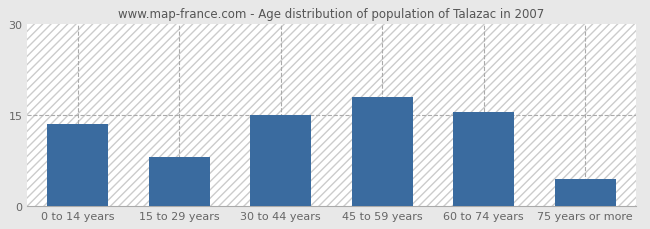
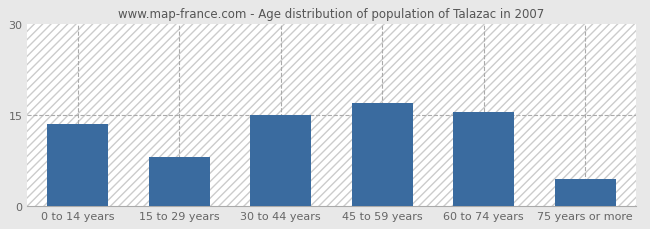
45 to 59 years: 18.0 -> 17.0
